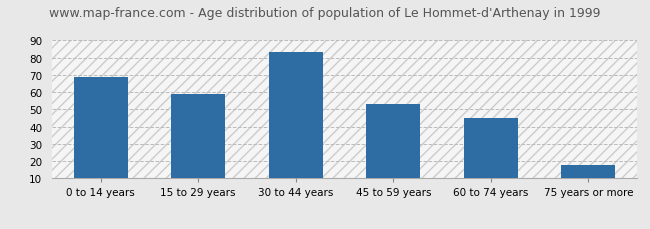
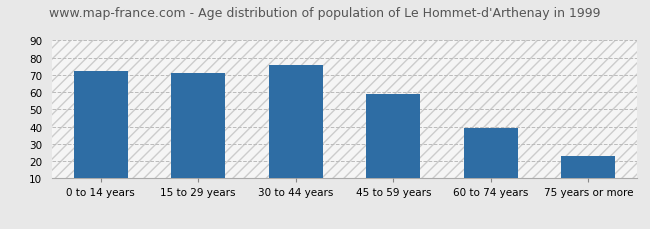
0 to 14 years: 69 -> 72
15 to 29 years: 59 -> 71
30 to 44 years: 83 -> 76
45 to 59 years: 53 -> 59
60 to 74 years: 45 -> 39
75 years or more: 18 -> 23
